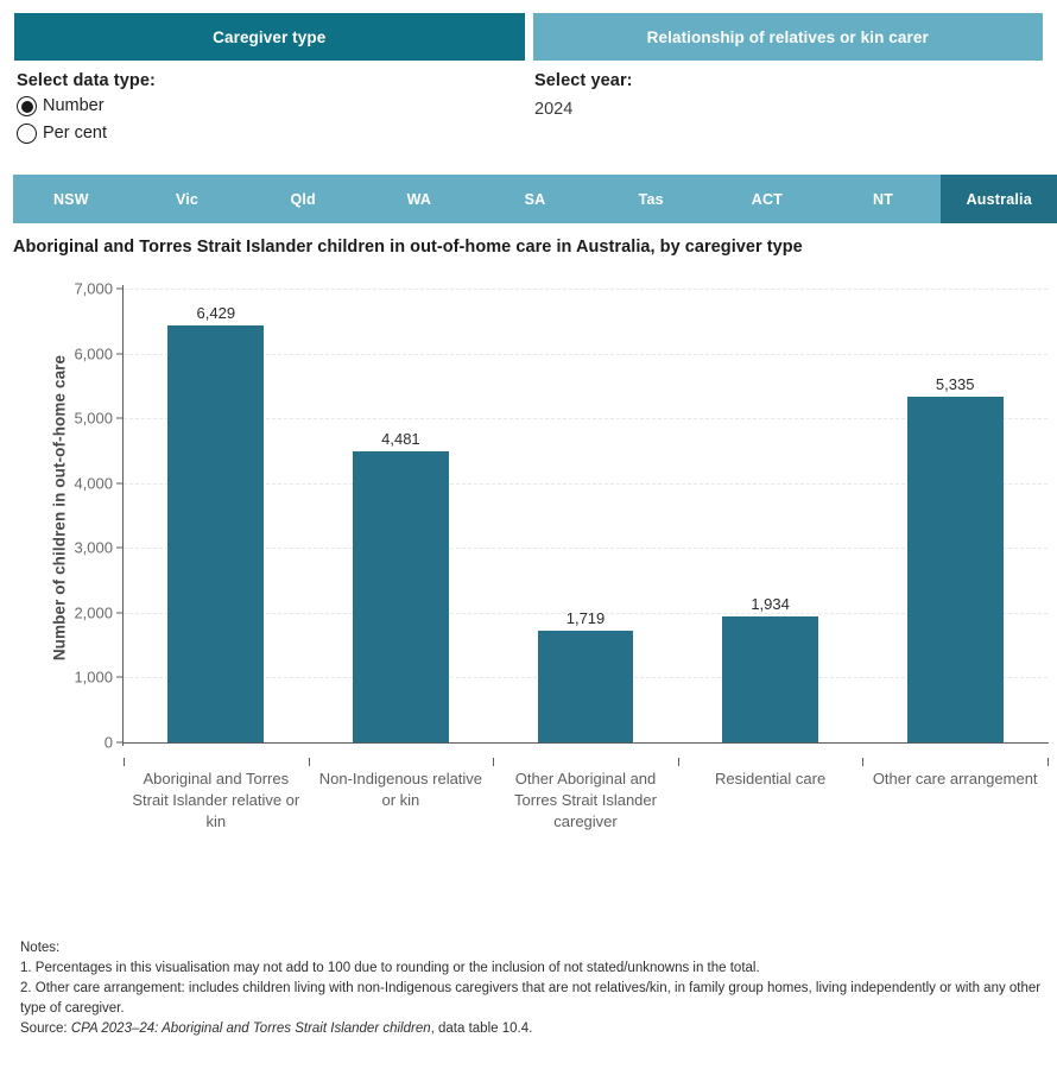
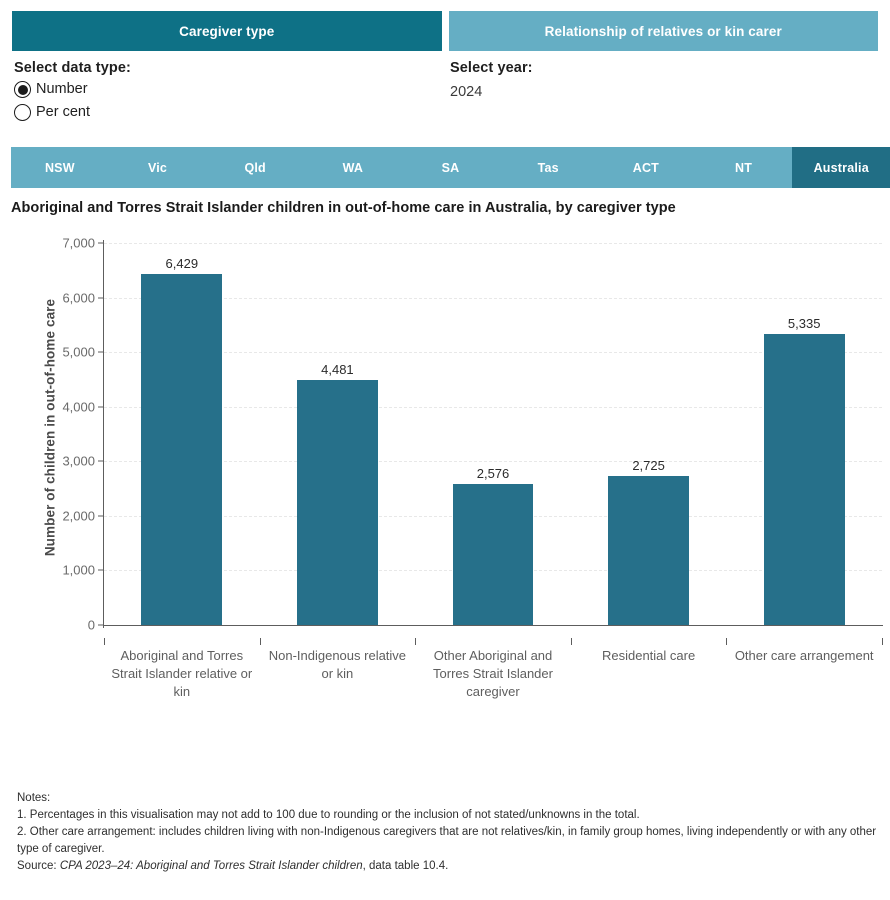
Other Aboriginal and Torres Strait Islander caregiver: 1,719 -> 2,576
Residential care: 1,934 -> 2,725
